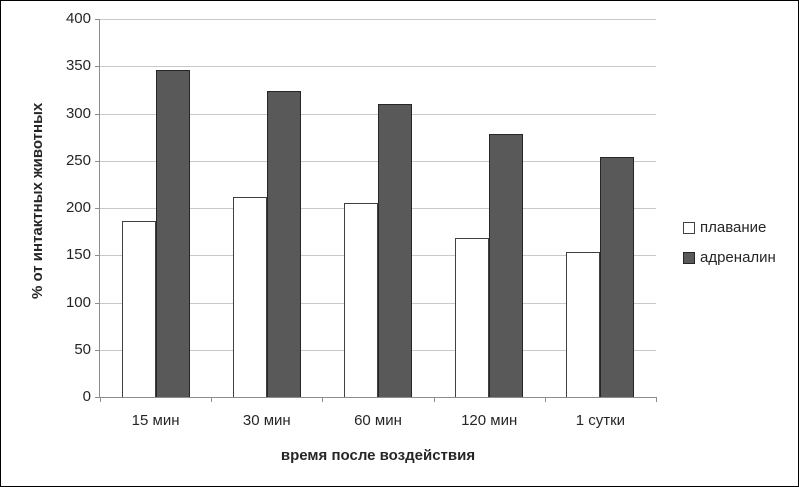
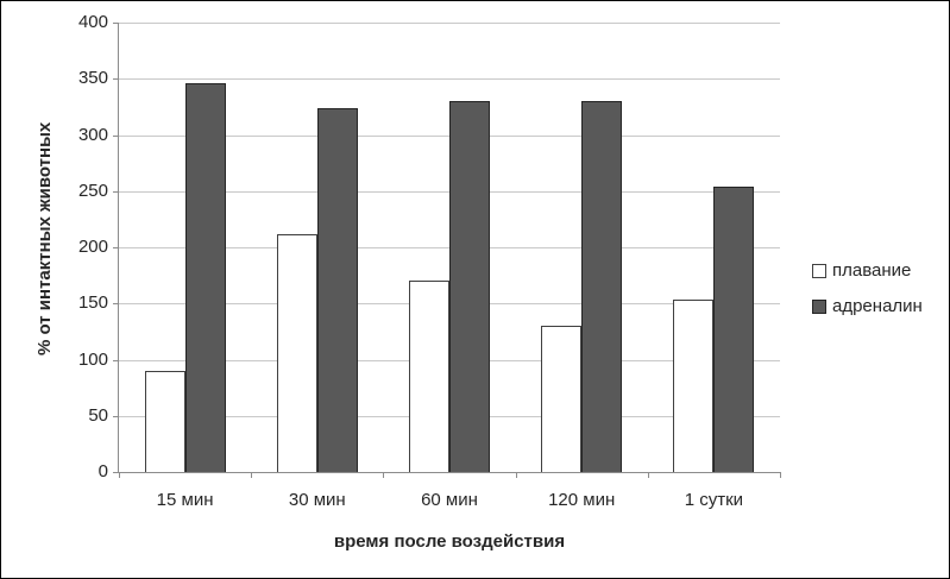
плавание/15 мин: 190 -> 90
плавание/60 мин: 200 -> 170
адреналин/60 мин: 310 -> 330
плавание/120 мин: 170 -> 130
адреналин/120 мин: 280 -> 330
